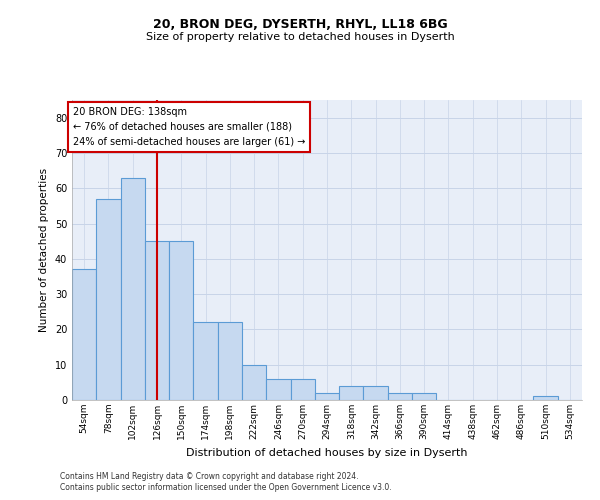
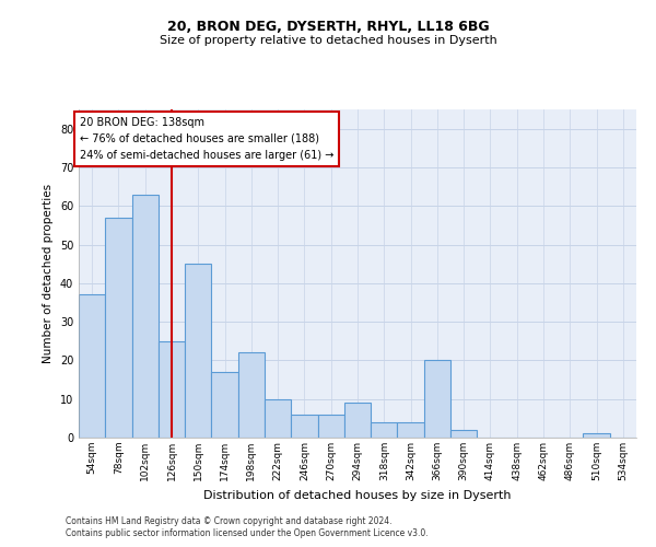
126sqm: 45 -> 25
174sqm: 22 -> 17
294sqm: 2 -> 9
366sqm: 2 -> 20
